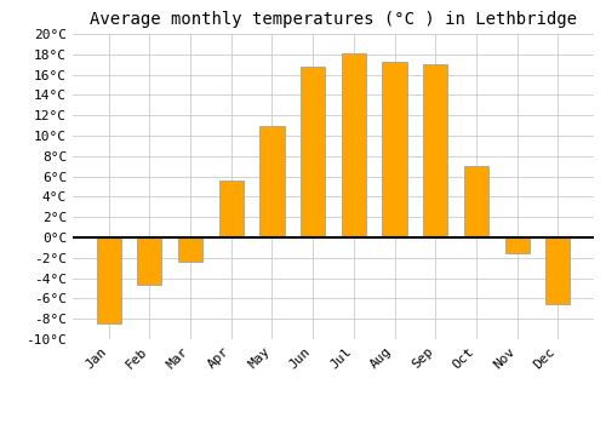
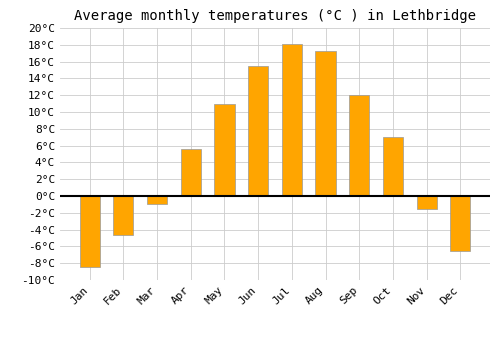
Mar: -2.4°C -> -1.0°C
Jun: 16.8°C -> 15.5°C
Sep: 17.0°C -> 12.0°C
